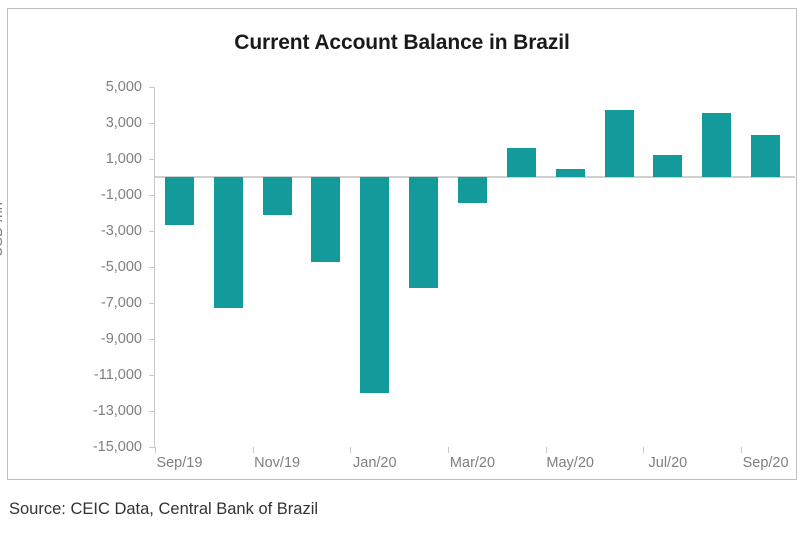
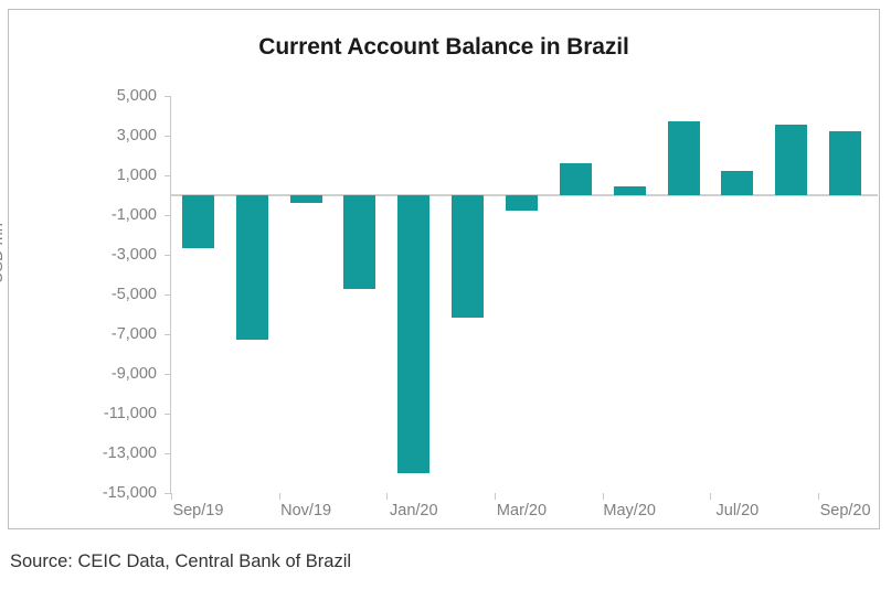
Nov/19: -2100 -> -400
Jan/20: -12000 -> -14000
Mar/20: -1400 -> -800
Sep/20: 2400 -> 3200
